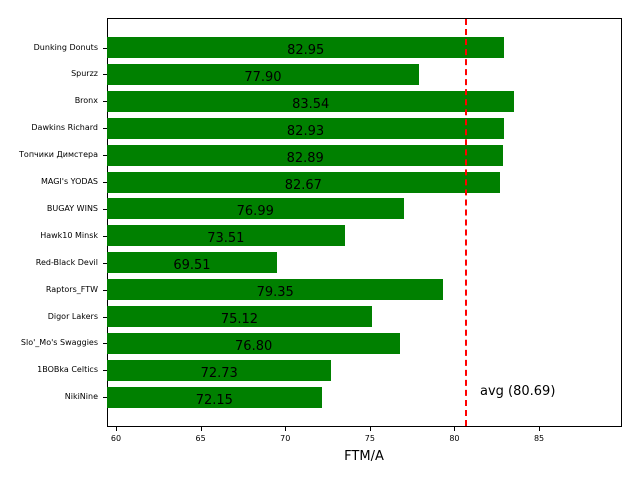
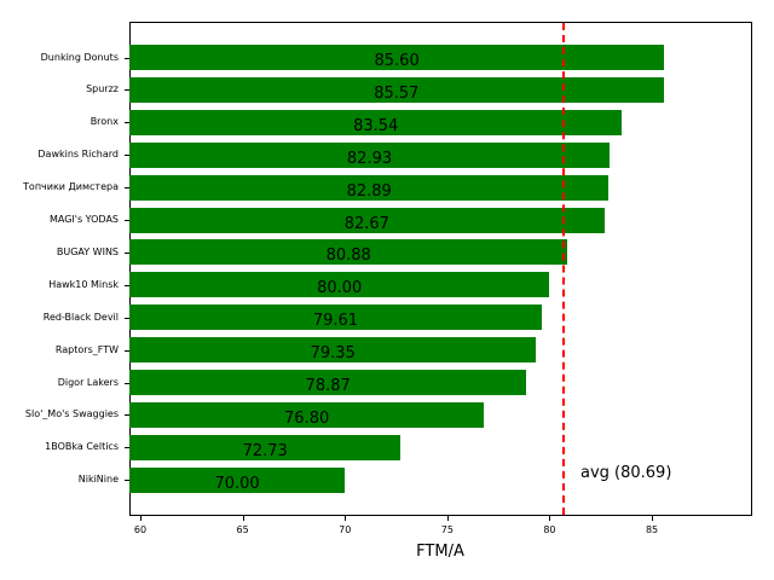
Dunking Donuts: 82.95 -> 85.60
Spurzz: 77.90 -> 85.57
BUGAY WINS: 76.99 -> 80.88
Hawk10 Minsk: 73.51 -> 80.00
Red-Black Devil: 69.51 -> 79.61
Digor Lakers: 75.12 -> 78.87
NikiNine: 72.15 -> 70.00
